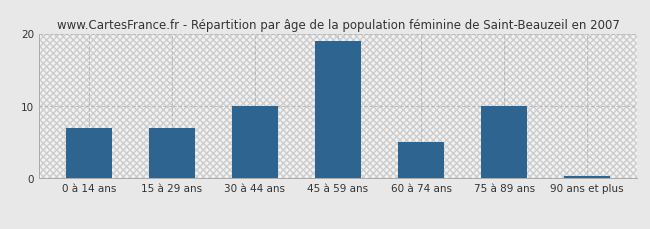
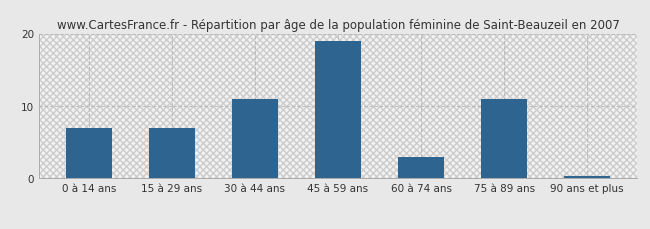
30 à 44 ans: 10.0 -> 11.0
60 à 74 ans: 5.0 -> 3.0
75 à 89 ans: 10.0 -> 11.0
